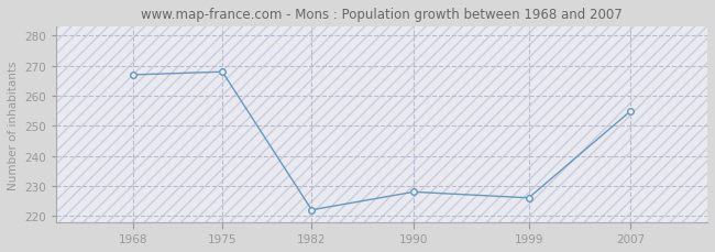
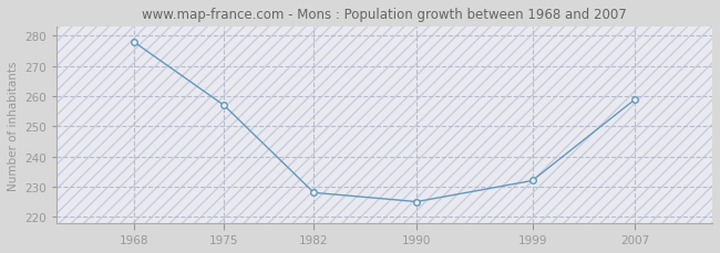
1968: 267 -> 278
1975: 268 -> 257
1982: 222 -> 228
1990: 228 -> 225
1999: 226 -> 232
2007: 255 -> 259
